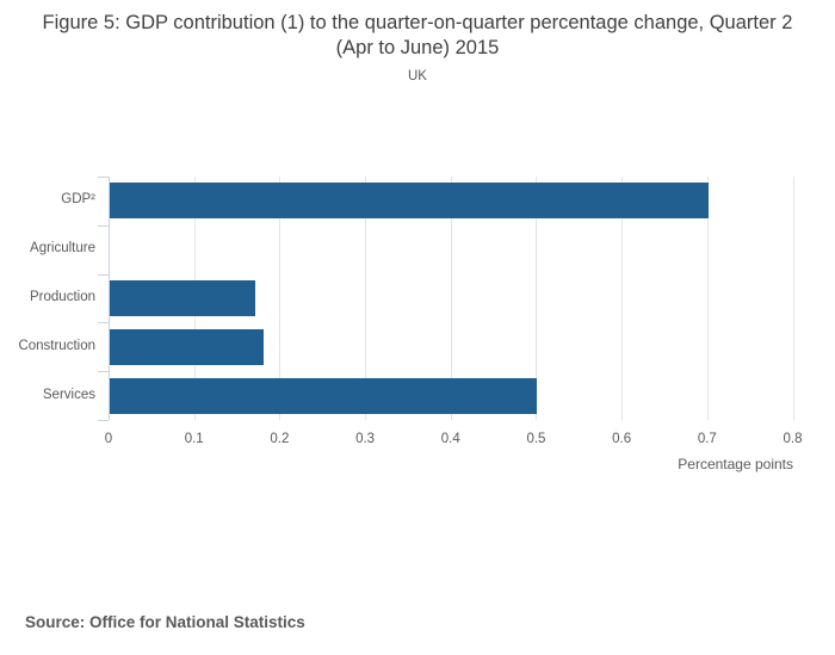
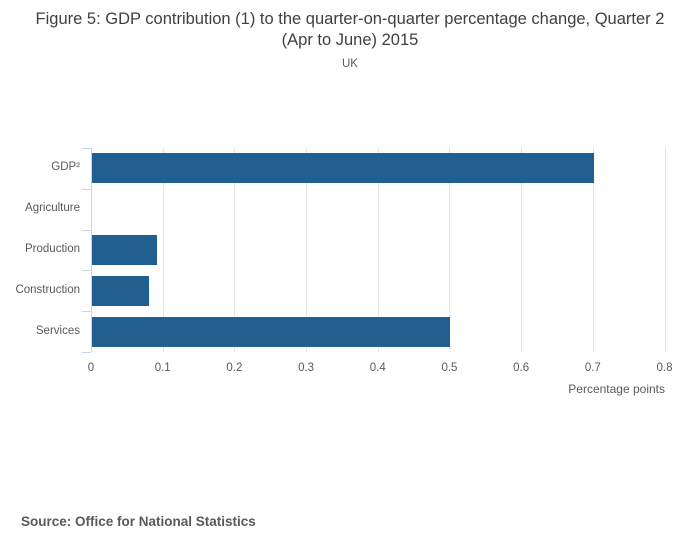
Production: 0.17 -> 0.09
Construction: 0.18 -> 0.08
